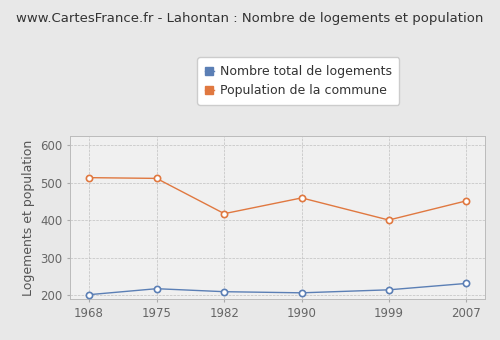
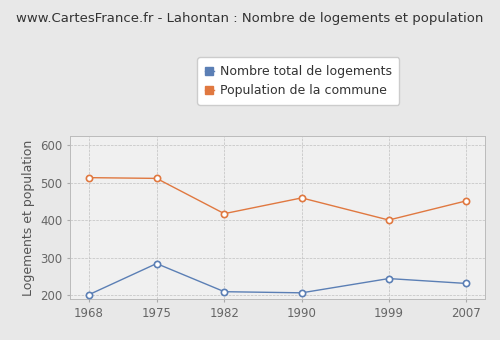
Nombre total de logements/1975: 218 -> 285
Nombre total de logements/1999: 215 -> 245
